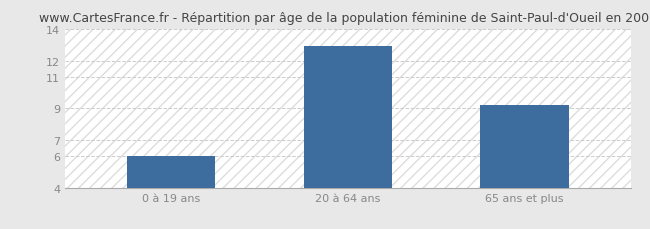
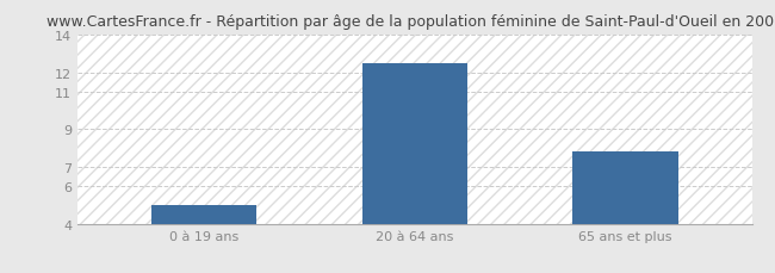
0 à 19 ans: 6.0 -> 5.0
20 à 64 ans: 12.9 -> 12.5
65 ans et plus: 9.2 -> 7.8
